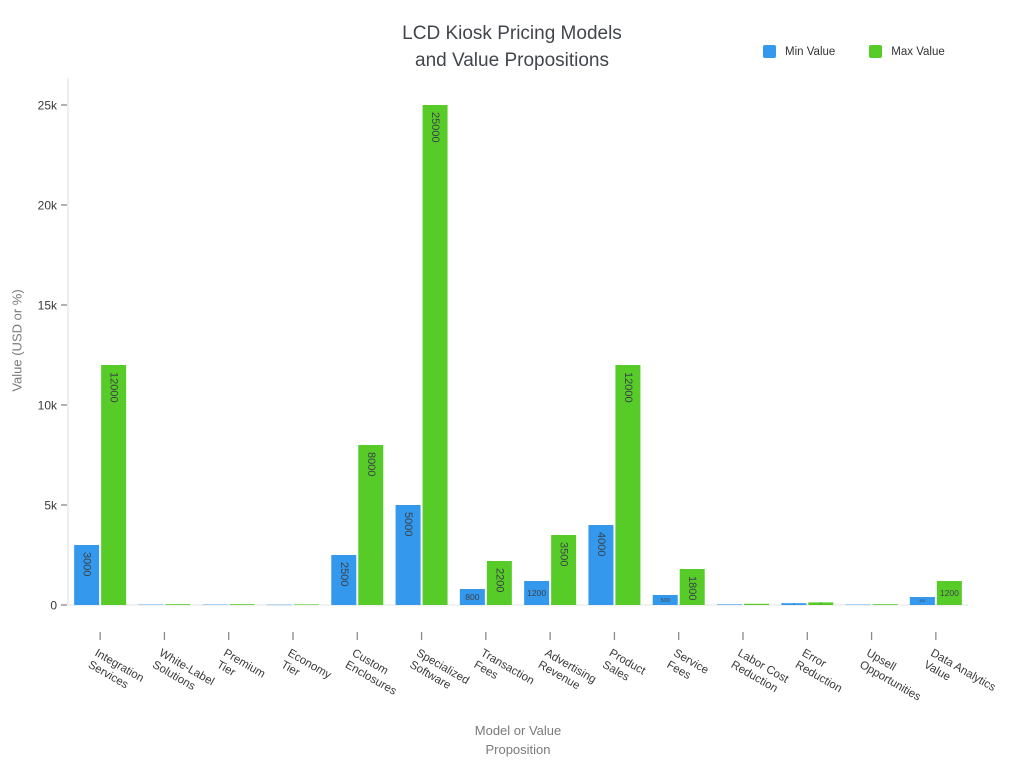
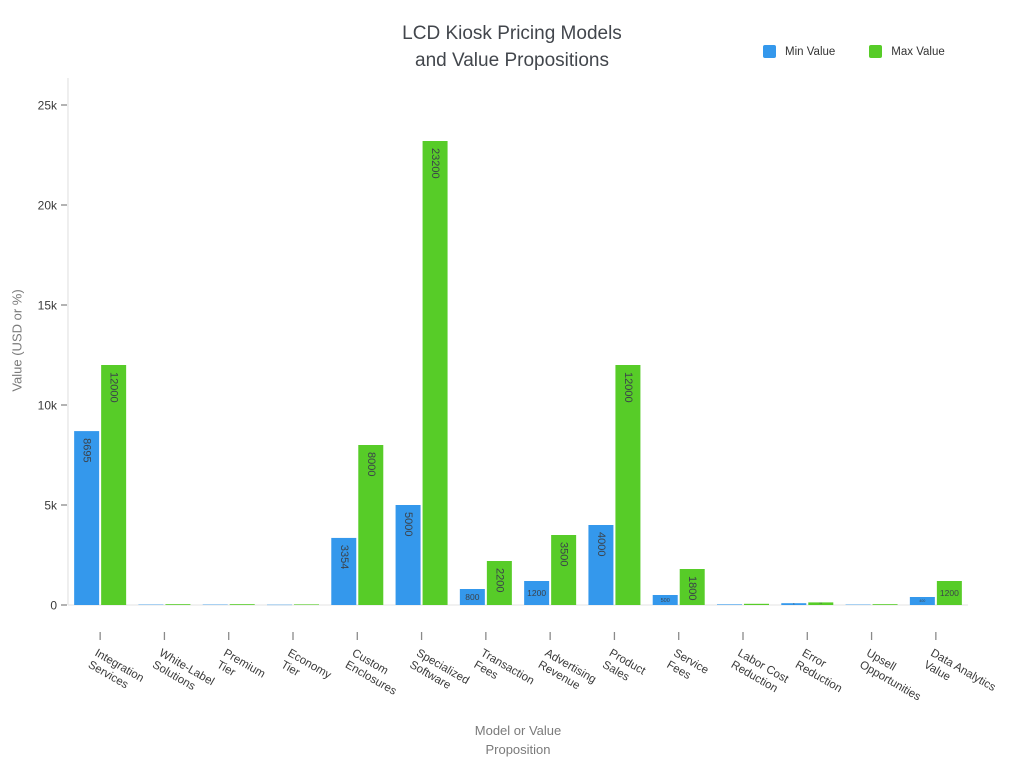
Min Value/Integration Services: 3000 -> 8695
Min Value/Custom Enclosures: 2500 -> 3354
Max Value/Specialized Software: 25000 -> 23200
